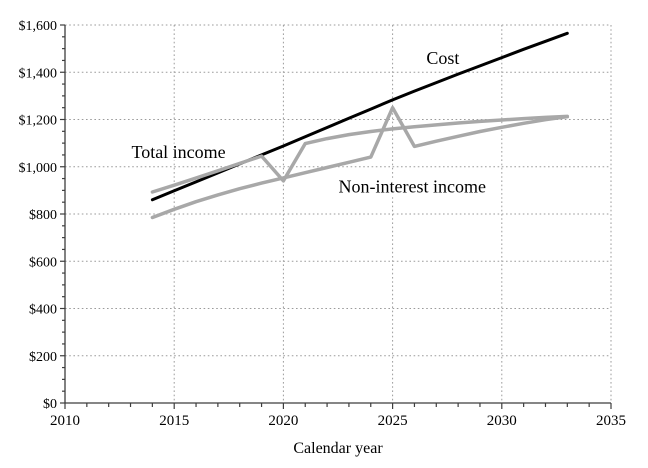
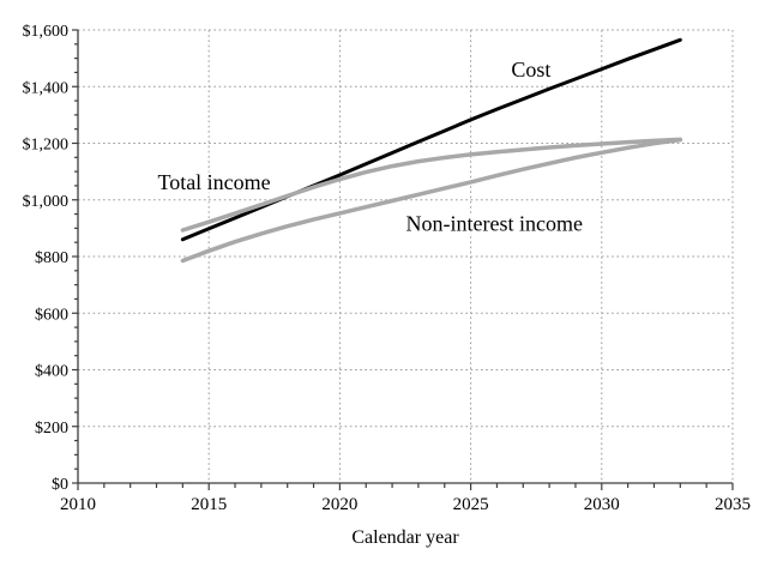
Total income/2020: $940 -> $1070
Non-interest income/2025: $1250 -> $1060
